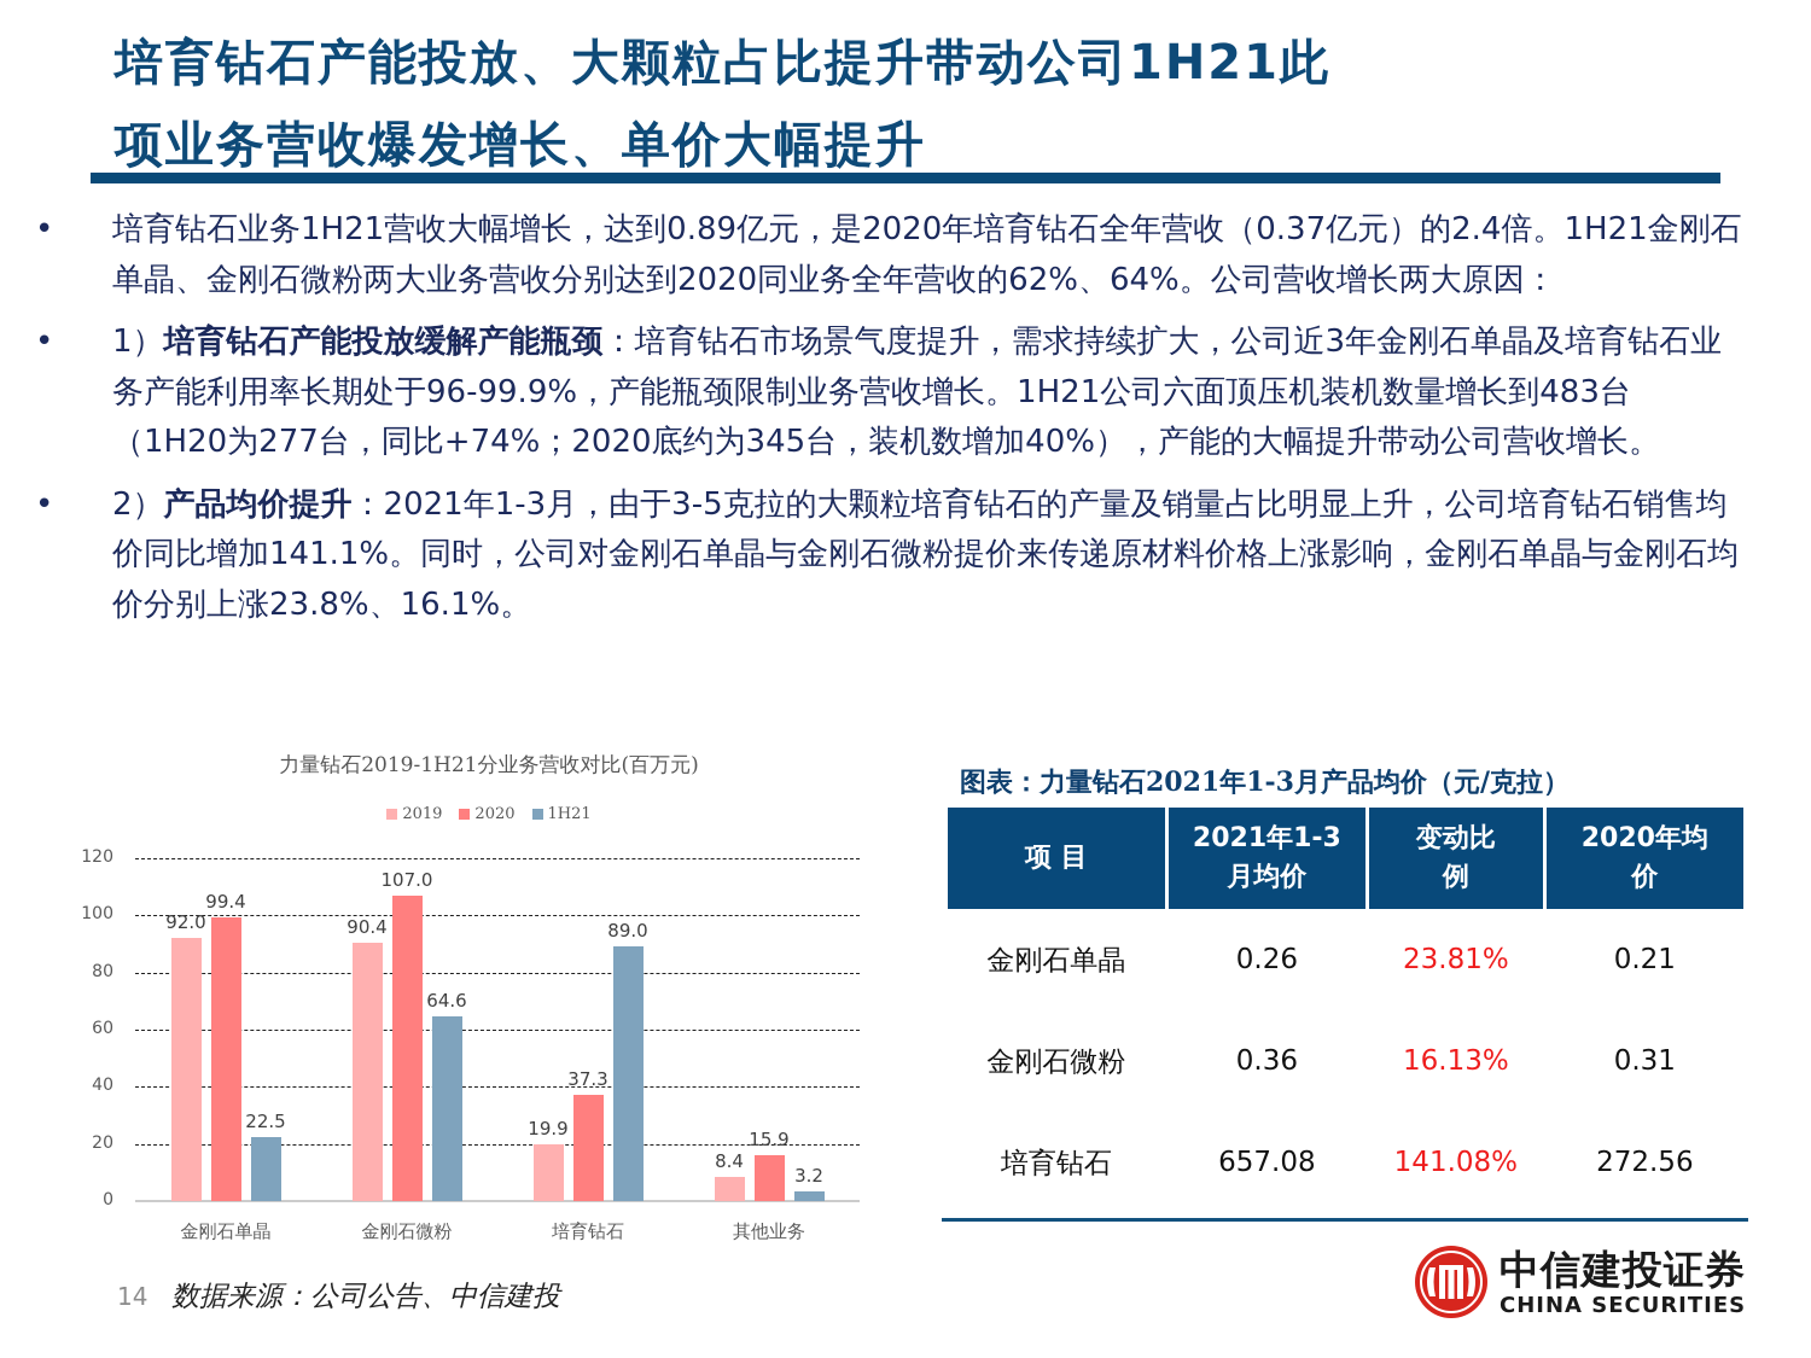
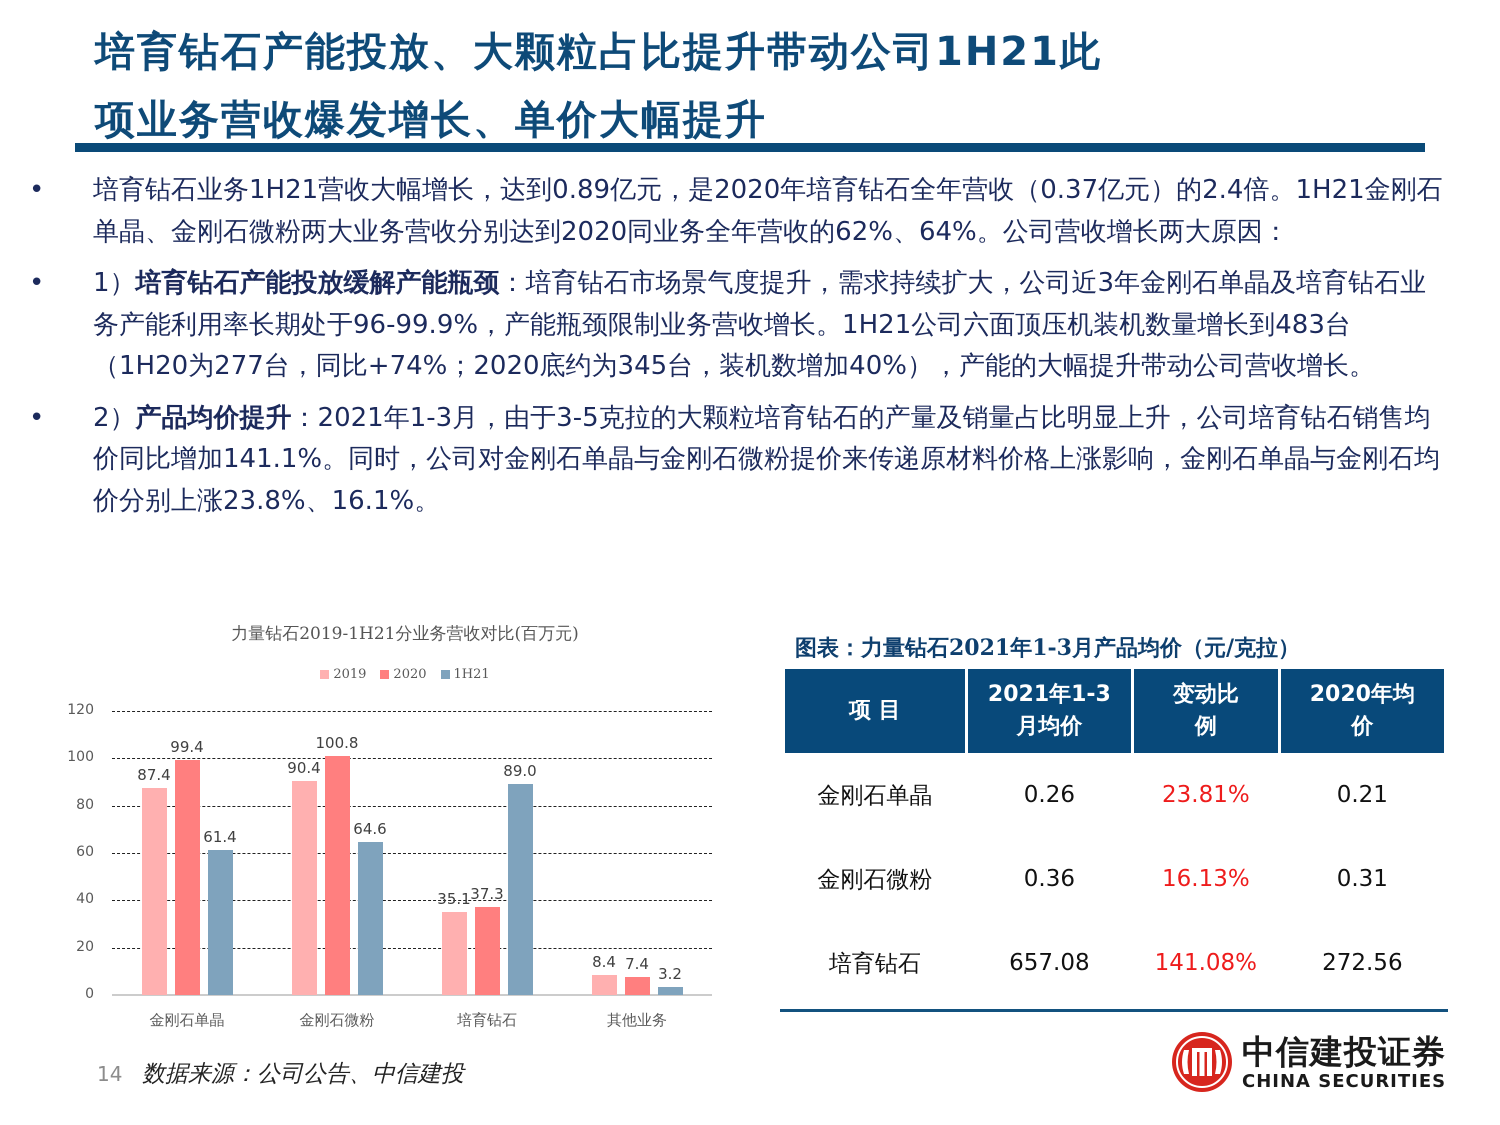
2019/金刚石单晶: 92.0 -> 87.4
1H21/金刚石单晶: 22.5 -> 61.4
2020/金刚石微粉: 107.0 -> 100.8
2019/培育钻石: 19.9 -> 35.1
2020/其他业务: 15.9 -> 7.4
